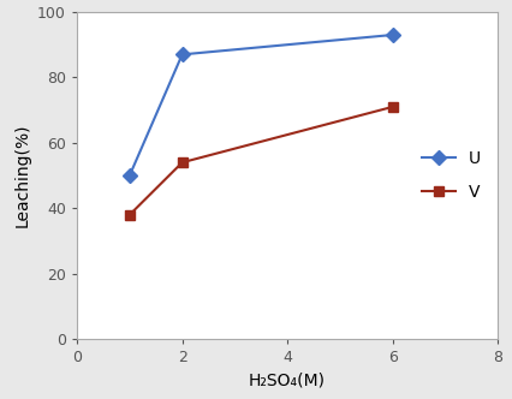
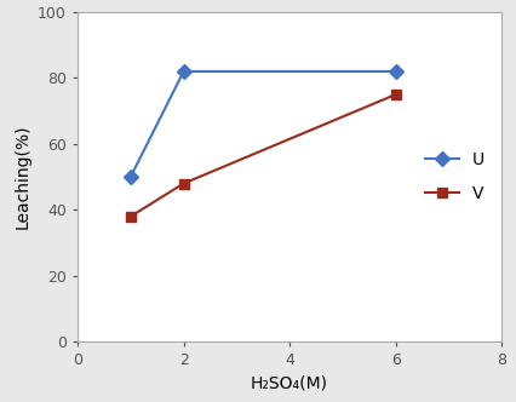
U/2: 87 -> 82
V/2: 54 -> 48
U/6: 93 -> 82
V/6: 71 -> 75
